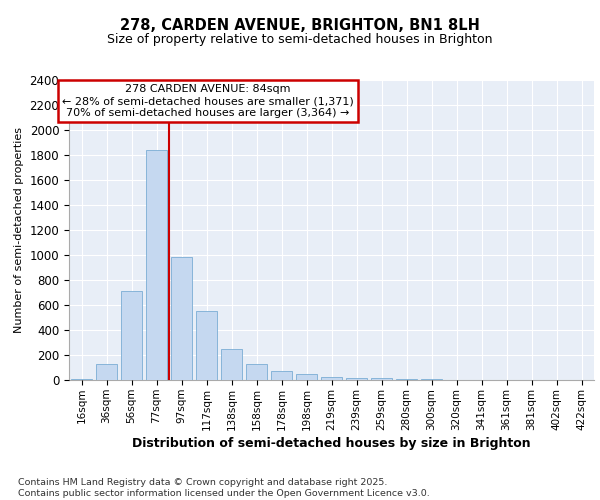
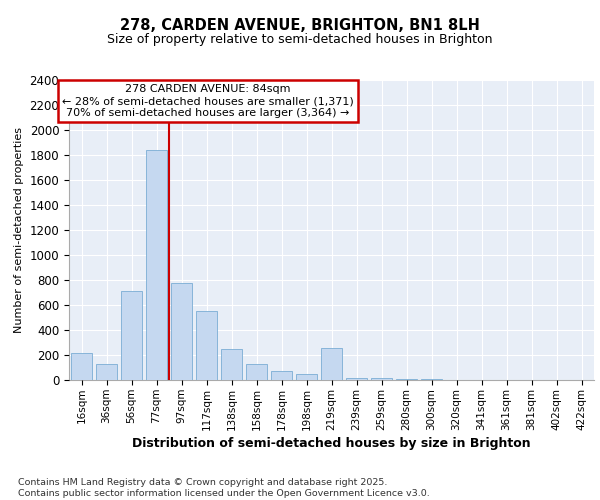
16sqm: 10 -> 220
97sqm: 980 -> 780
219sqm: 20 -> 260
